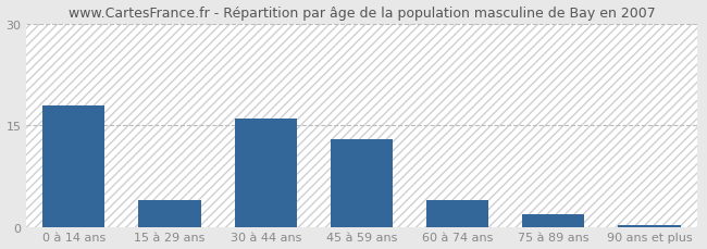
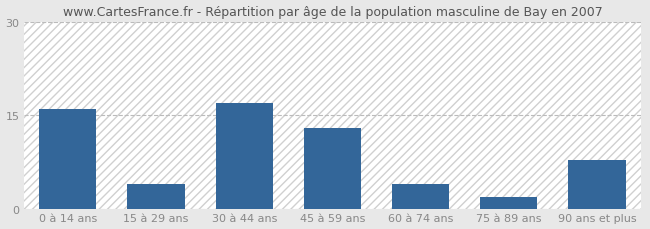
0 à 14 ans: 18.0 -> 16.0
30 à 44 ans: 16.0 -> 17.0
90 ans et plus: 0.3 -> 7.8
